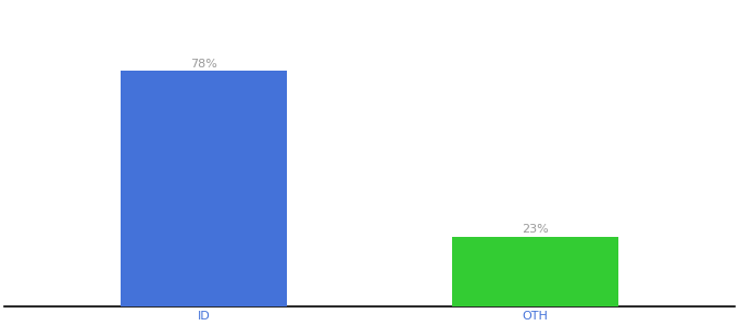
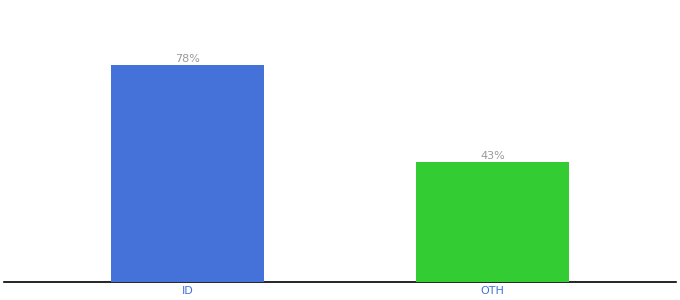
OTH: 23% -> 43%
